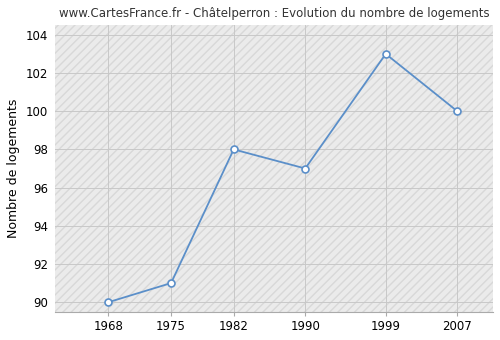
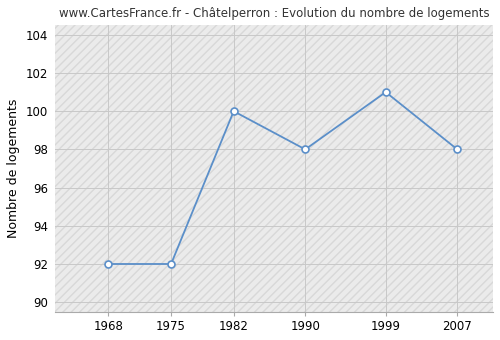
1968: 90 -> 92
1975: 91 -> 92
1982: 98 -> 100
1990: 97 -> 98
1999: 103 -> 101
2007: 100 -> 98
